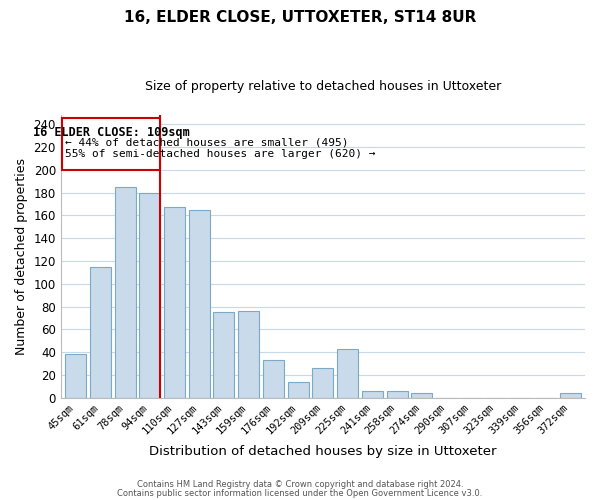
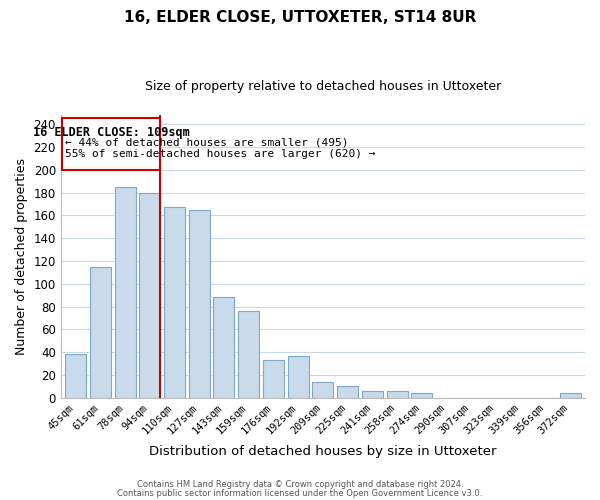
143sqm: 75 -> 88
192sqm: 14 -> 37
209sqm: 26 -> 14
225sqm: 43 -> 10
